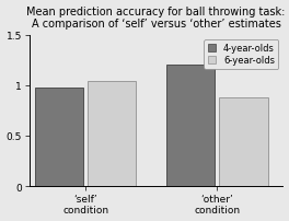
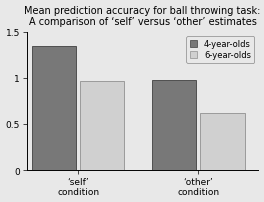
4-year-olds/‘self’ condition: 0.98 -> 1.35
6-year-olds/‘self’ condition: 1.04 -> 0.97
4-year-olds/‘other’ condition: 1.20 -> 0.98
6-year-olds/‘other’ condition: 0.88 -> 0.62
